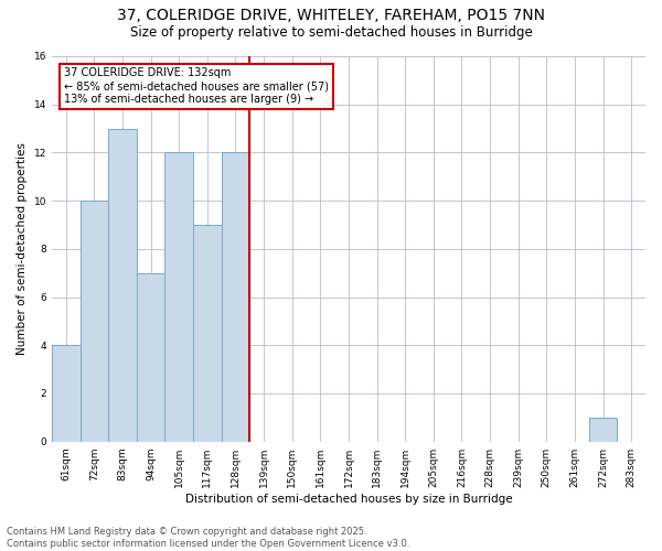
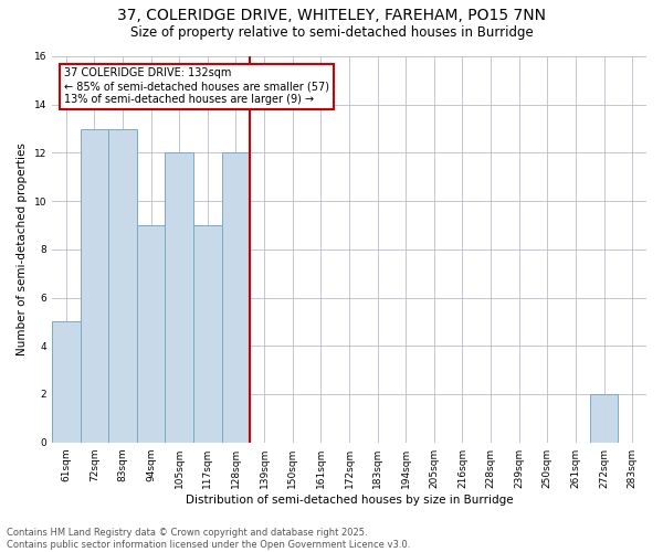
61sqm: 4 -> 5
72sqm: 10 -> 13
94sqm: 7 -> 9
272sqm: 1 -> 2
